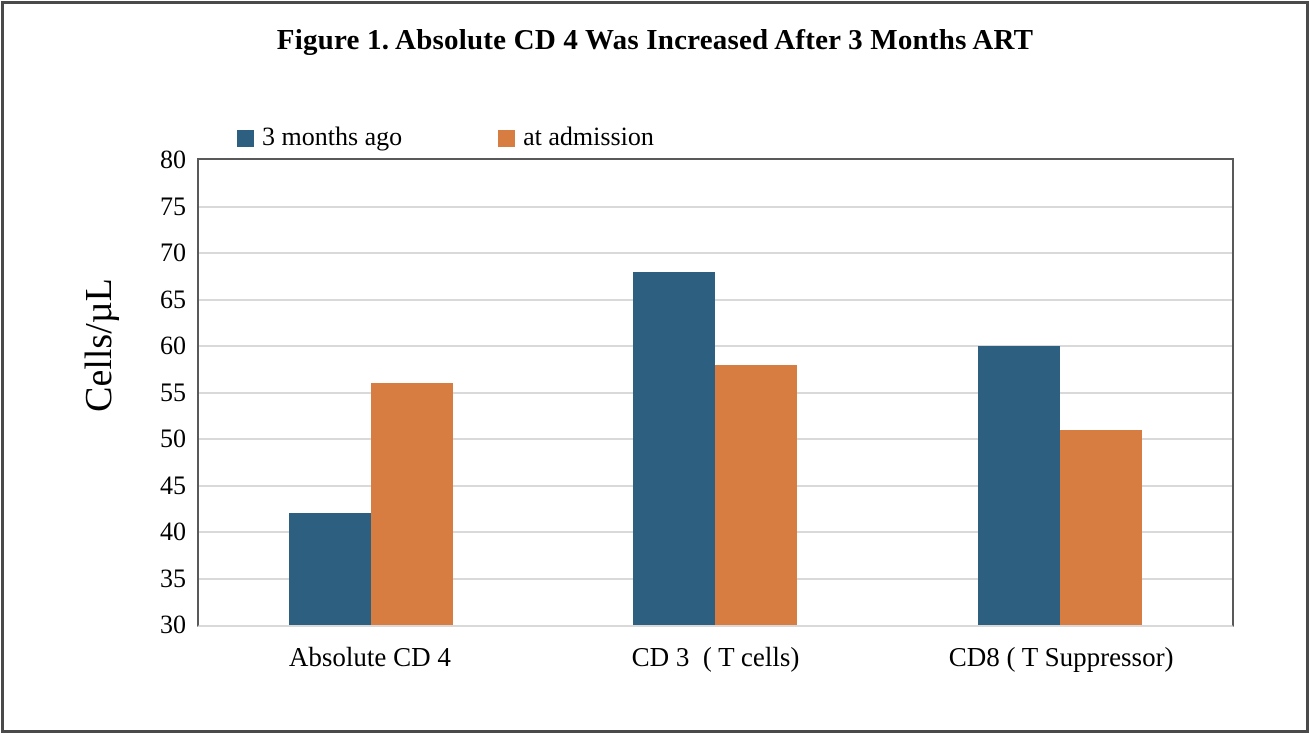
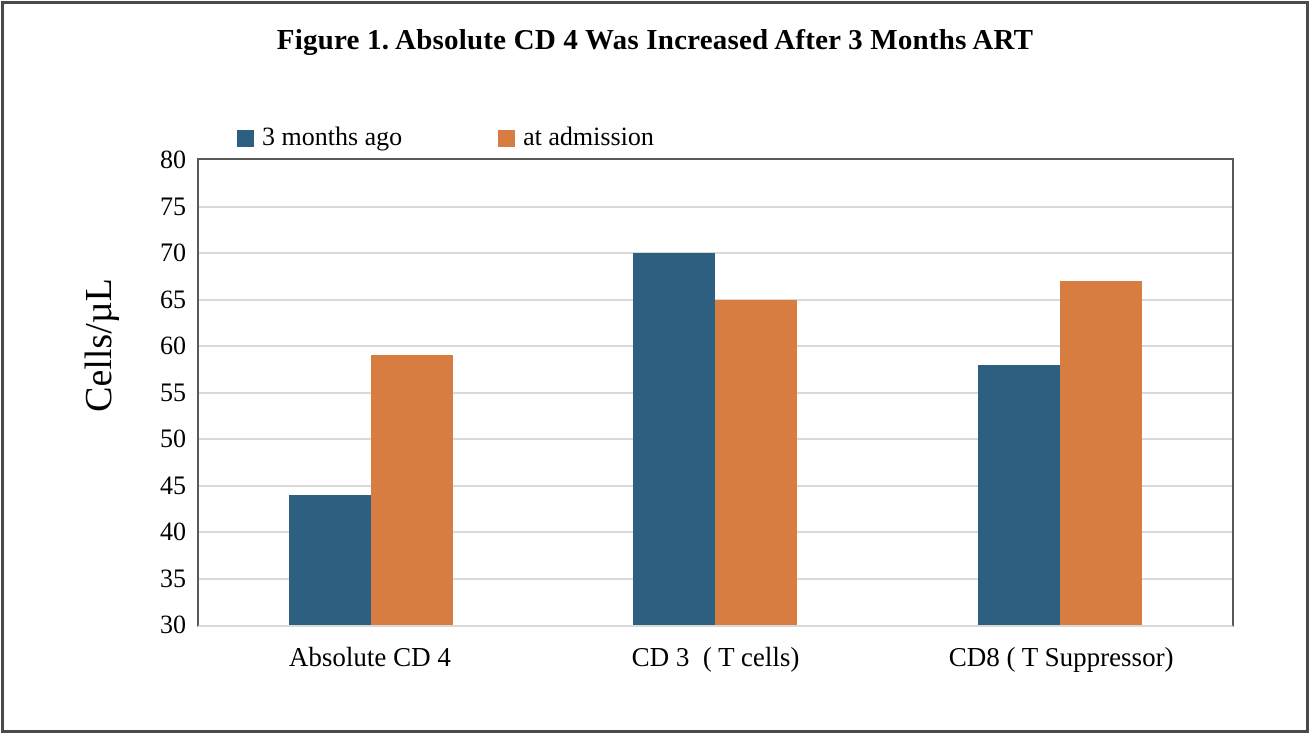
3 months ago/Absolute CD 4: 42 -> 44
at admission/Absolute CD 4: 56 -> 59
3 months ago/CD 3 ( T cells): 68 -> 70
at admission/CD 3 ( T cells): 58 -> 65
3 months ago/CD8 ( T Suppressor): 60 -> 58
at admission/CD8 ( T Suppressor): 51 -> 67
